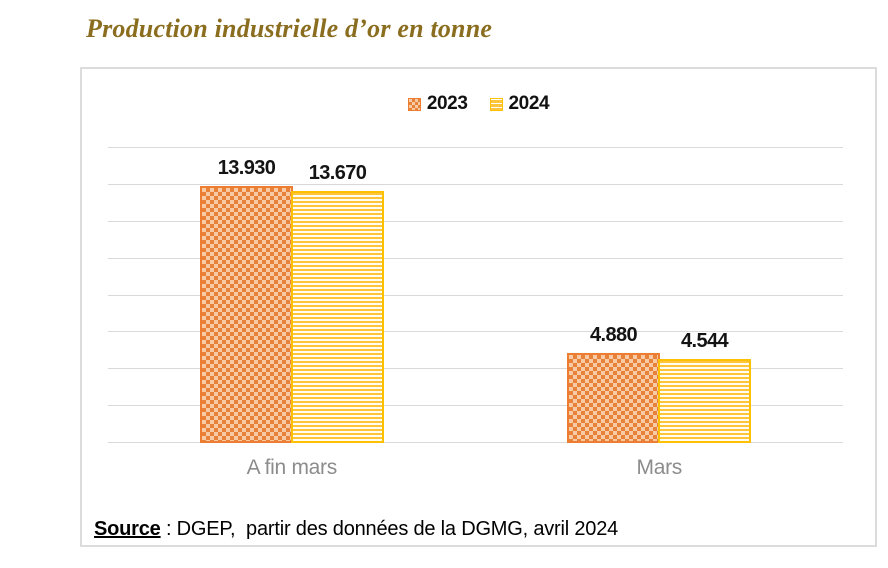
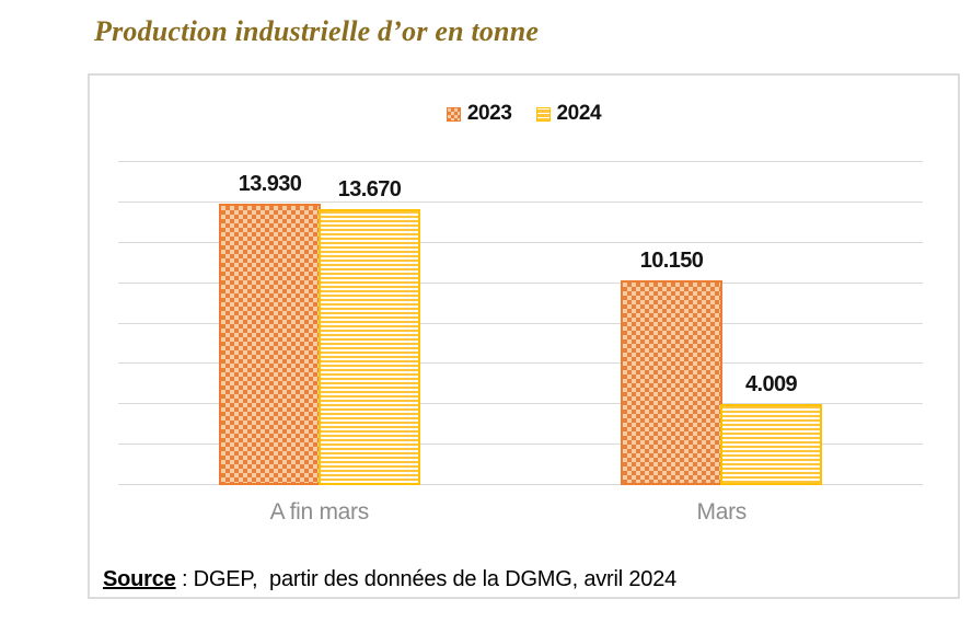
2023/Mars: 4.880 -> 10.150
2024/Mars: 4.544 -> 4.009
